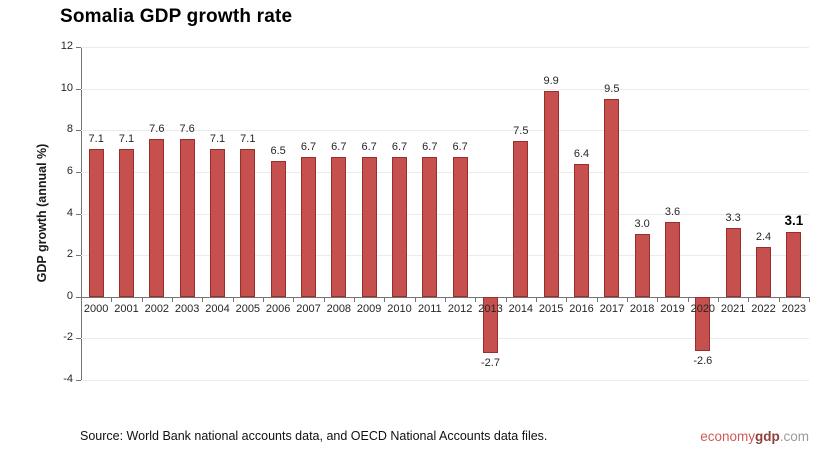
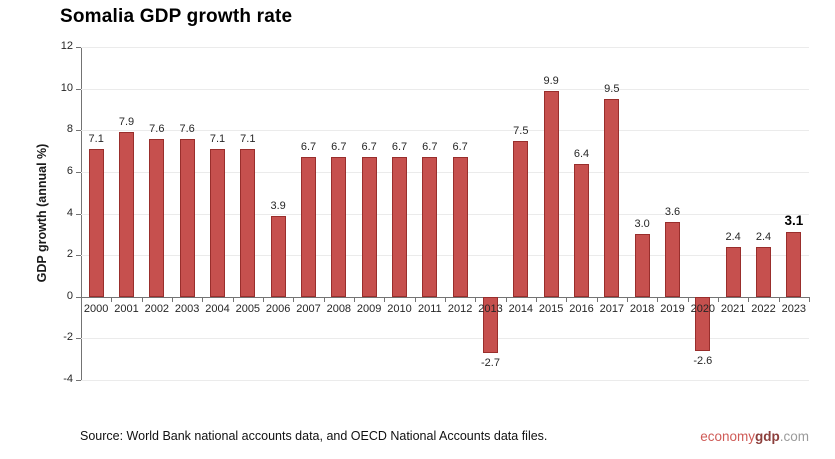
2001: 7.1 -> 7.9
2006: 6.5 -> 3.9
2021: 3.3 -> 2.4
